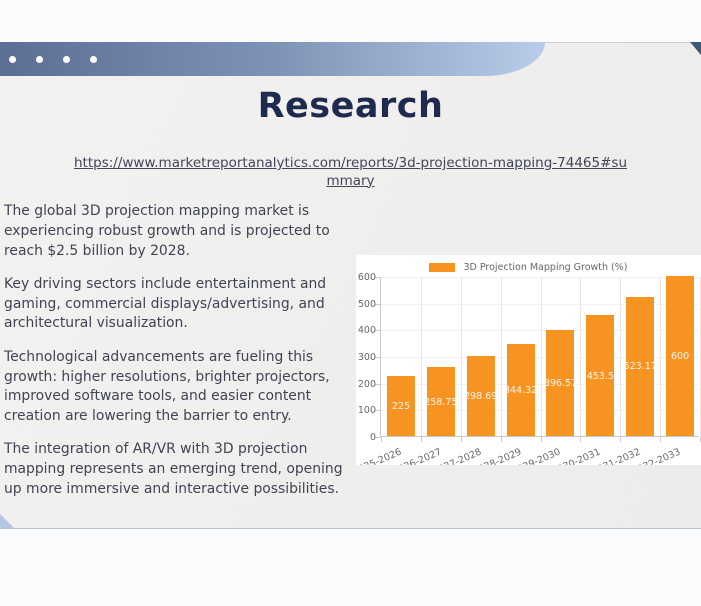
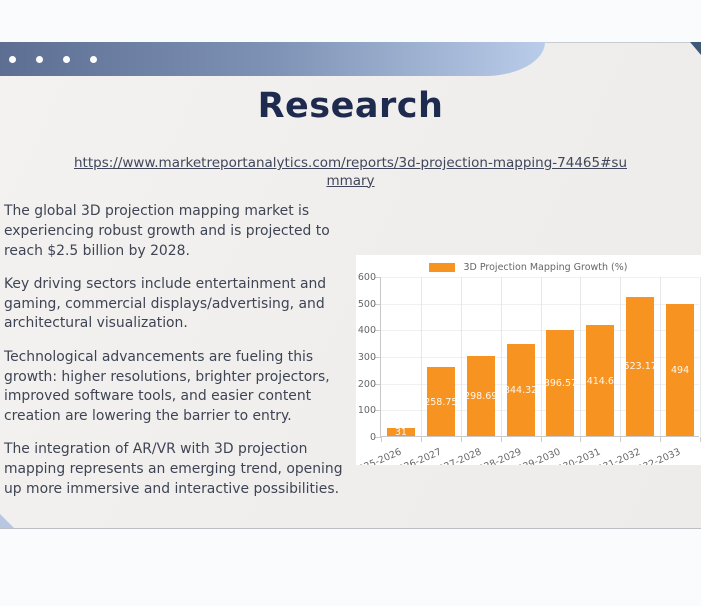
2025-2026: 225 -> 31
2030-2031: 453.5 -> 414.6
2032-2033: 600 -> 494
